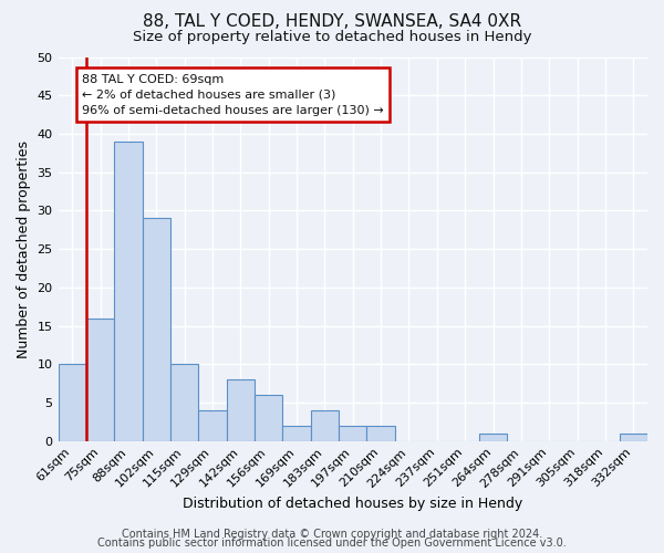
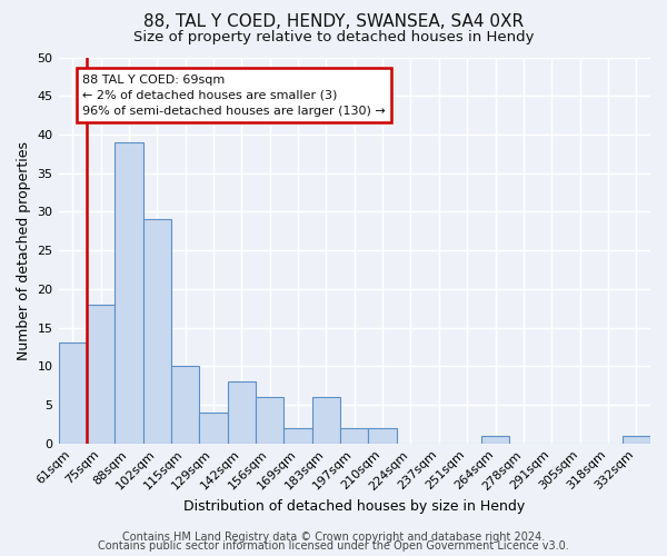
61sqm: 10 -> 13
75sqm: 16 -> 18
183sqm: 4 -> 6
